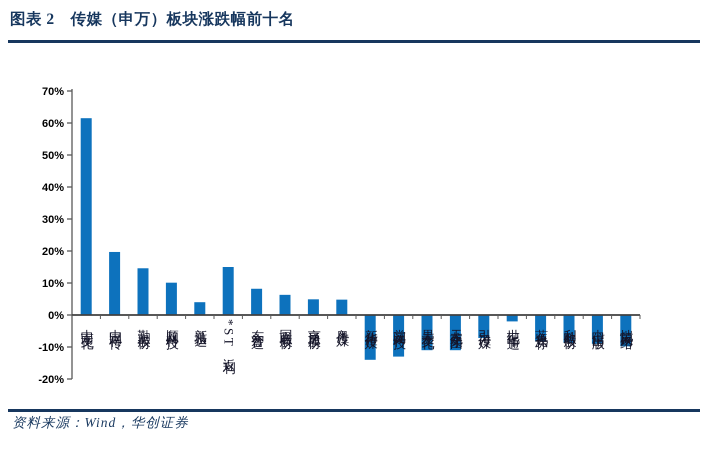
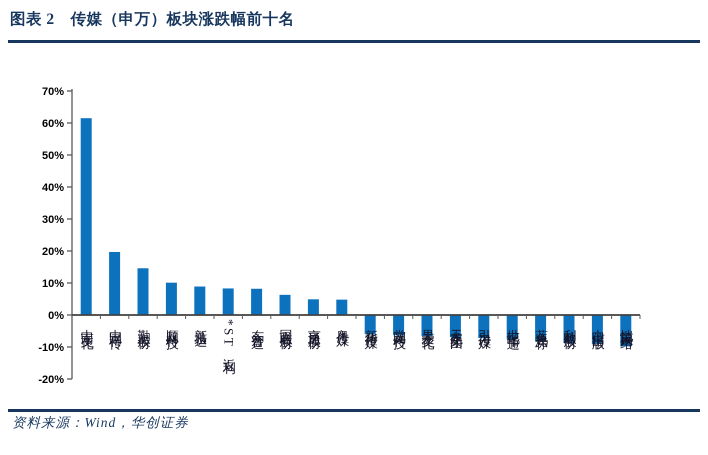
新迅达: 4% -> 9%
*ST返利: 15% -> 8%
新华传媒: -14% -> -6%
掌阅科技: -13% -> -6%
果麦文化: -11% -> -7%
天龙集团: -11% -> -7%
世纪华通: -2% -> -8%
